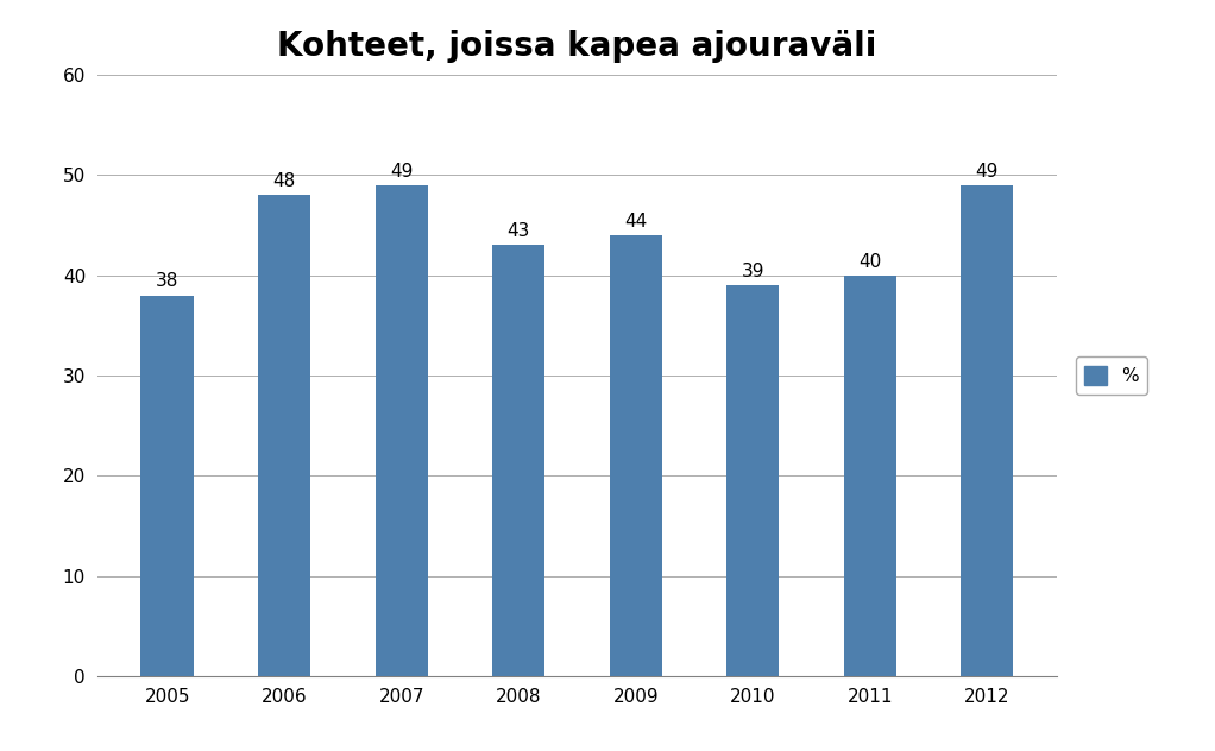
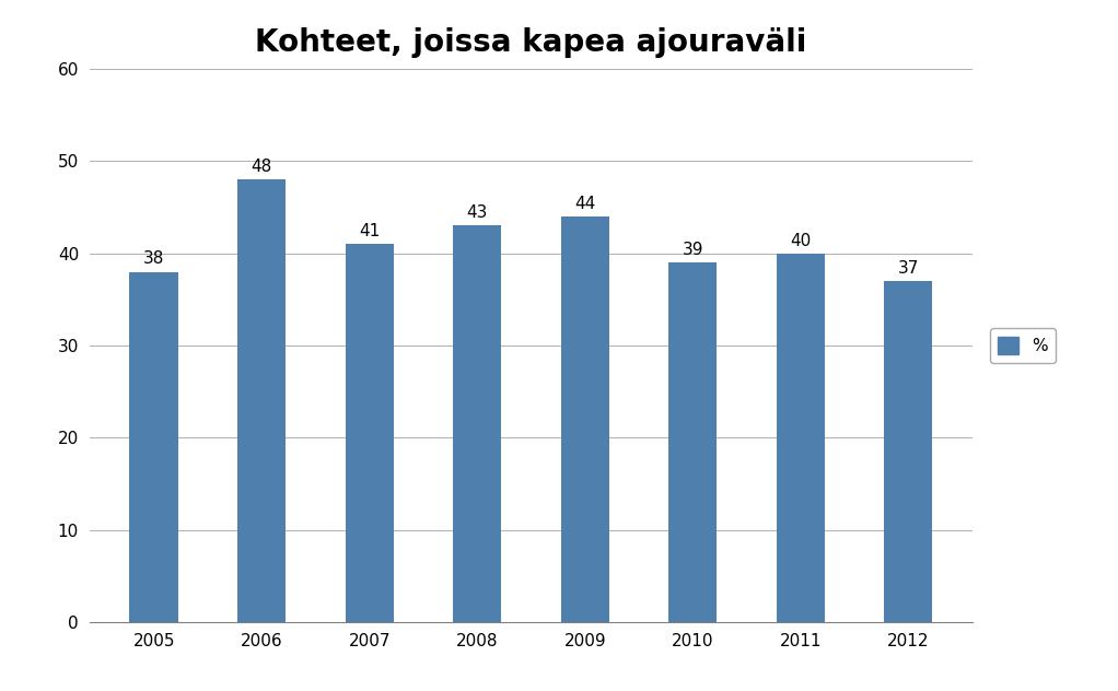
2007: 49 -> 41
2012: 49 -> 37
